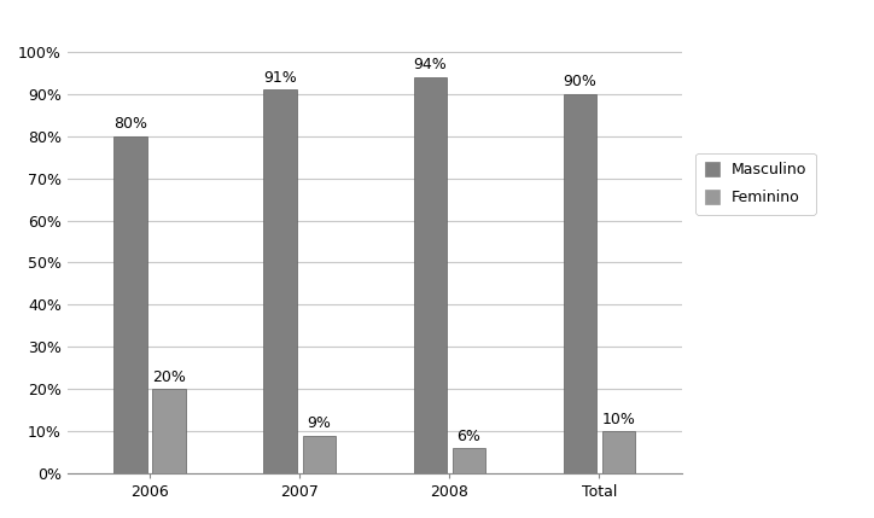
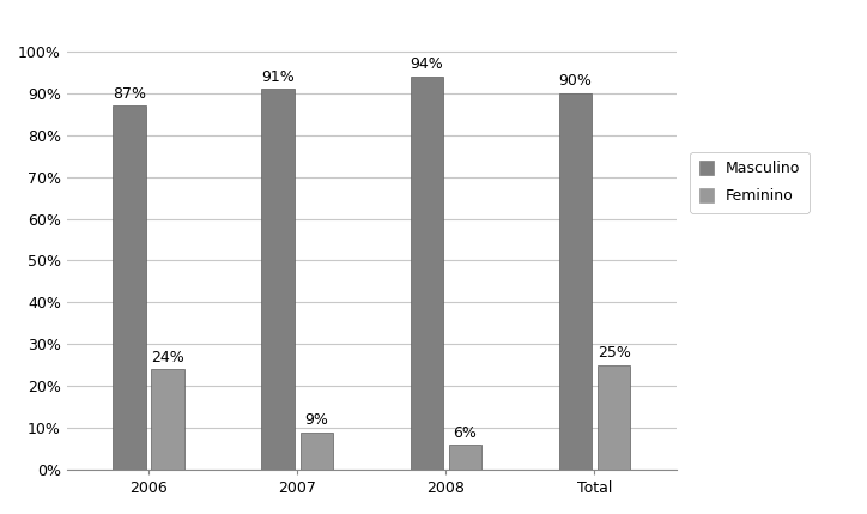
Masculino/2006: 80% -> 87%
Feminino/2006: 20% -> 24%
Feminino/Total: 10% -> 25%
